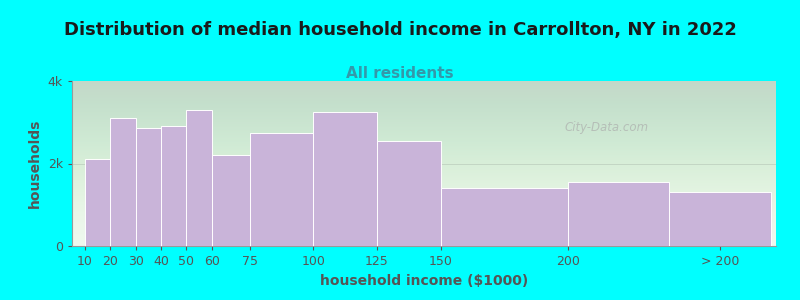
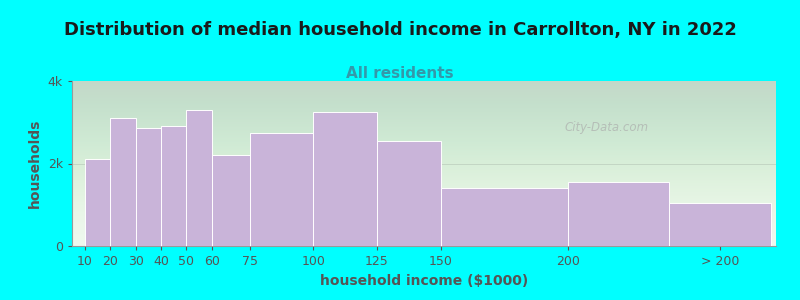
> 200: 1.30k -> 1.05k
